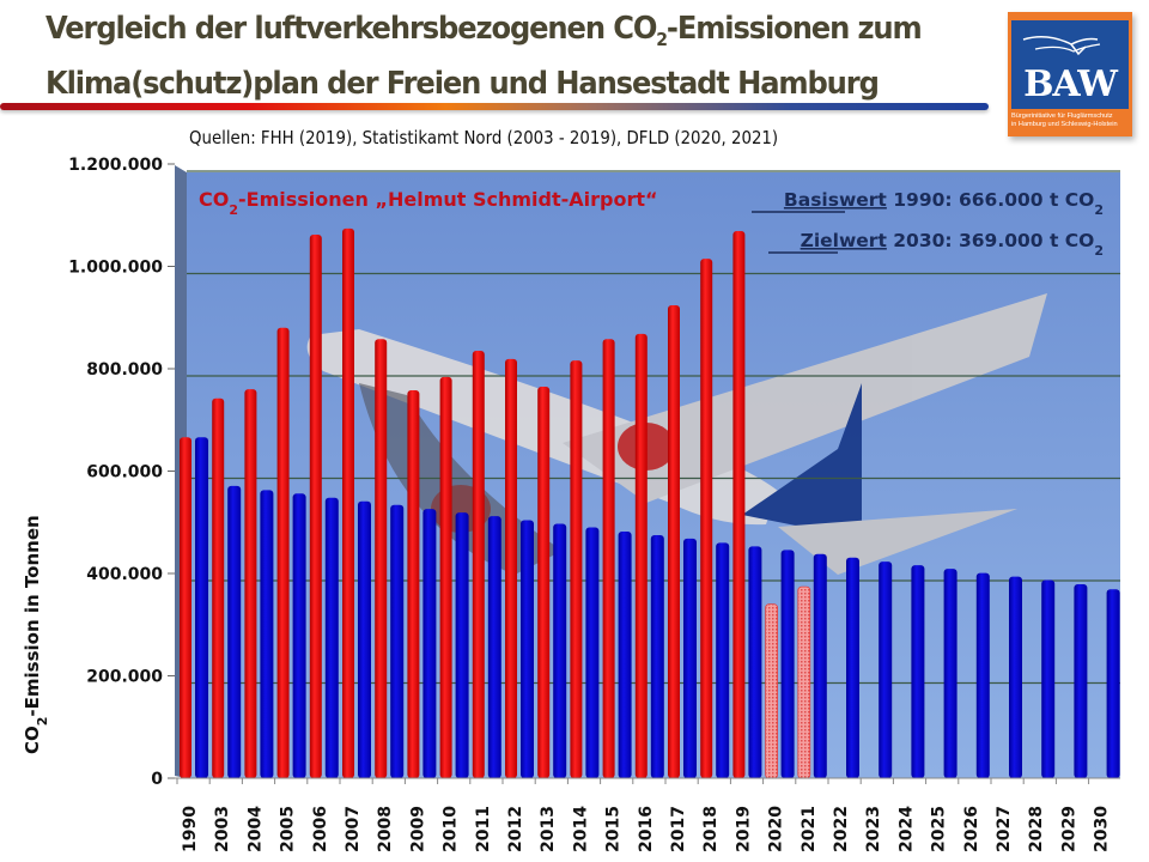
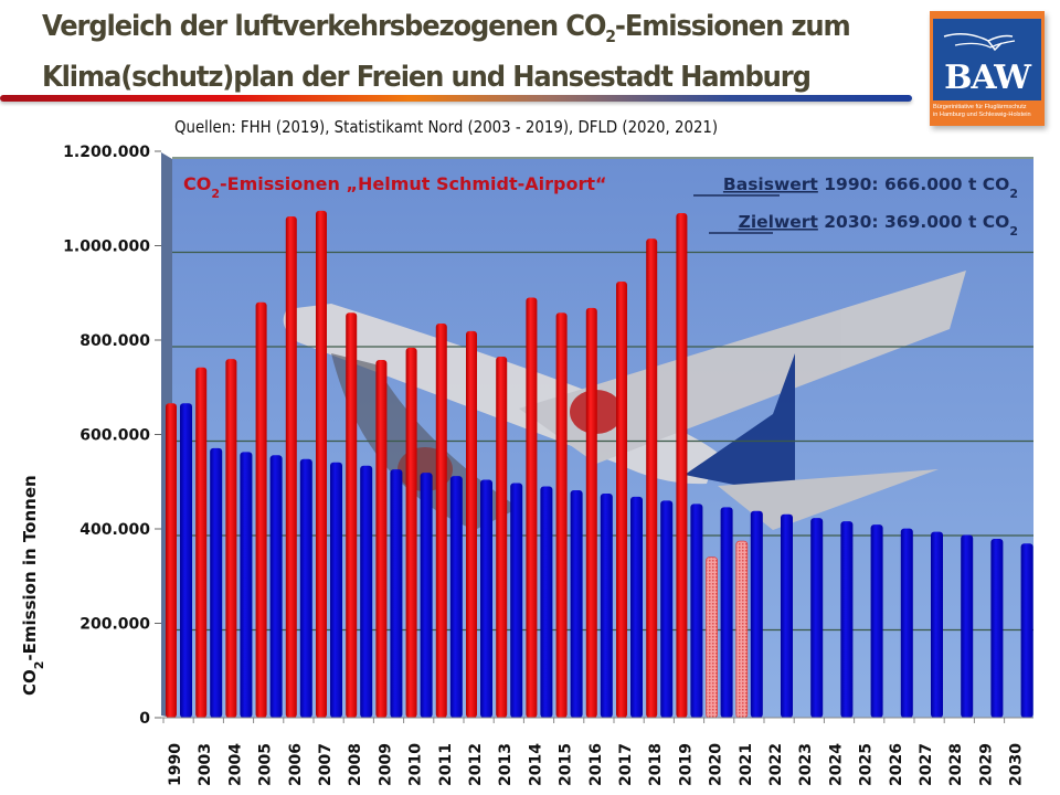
CO2-Emissionen „Helmut Schmidt-Airport“/2014: 820000 -> 890000
